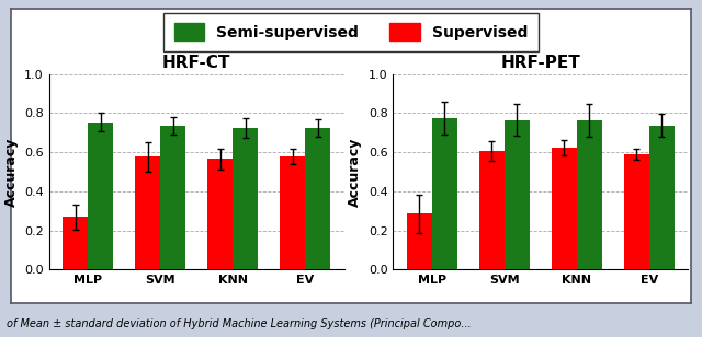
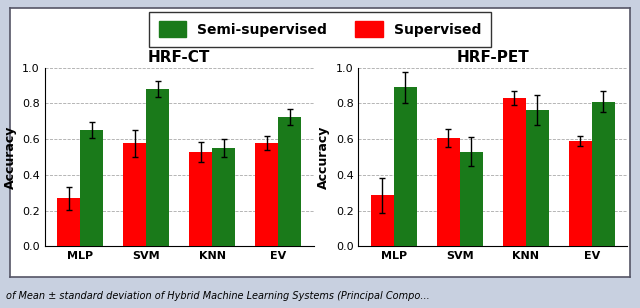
HRF-CT/Semi-supervised/MLP: 0.76 -> 0.65
HRF-CT/Semi-supervised/SVM: 0.73 -> 0.88
HRF-CT/Supervised/KNN: 0.56 -> 0.53
HRF-CT/Semi-supervised/KNN: 0.72 -> 0.55
HRF-PET/Semi-supervised/MLP: 0.78 -> 0.89
HRF-PET/Semi-supervised/SVM: 0.77 -> 0.53
HRF-PET/Supervised/KNN: 0.62 -> 0.83
HRF-PET/Semi-supervised/EV: 0.74 -> 0.81
